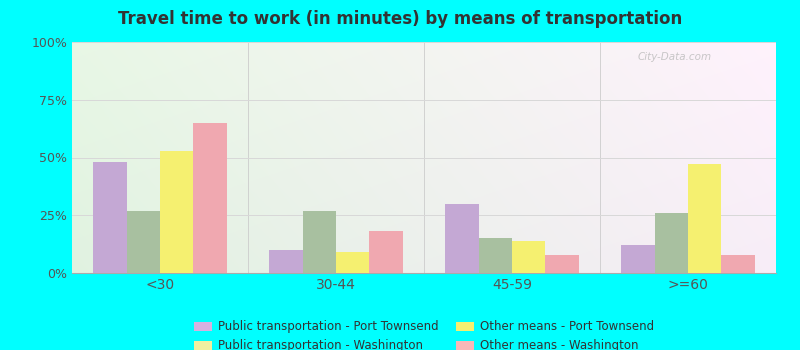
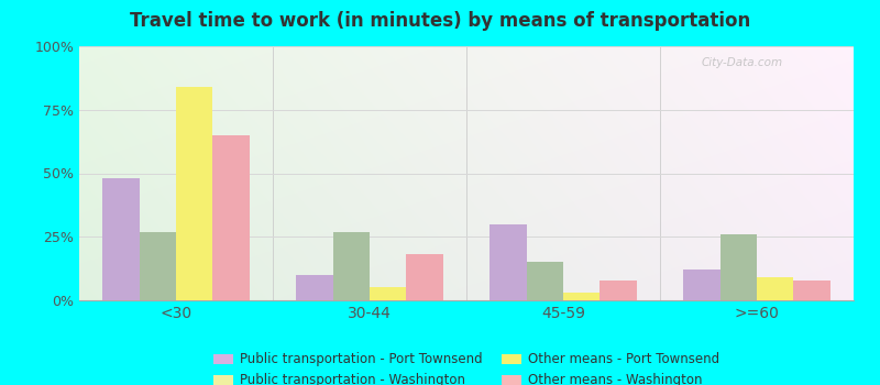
Other means - Port Townsend/<30: 53% -> 84%
Other means - Port Townsend/30-44: 9% -> 5%
Other means - Port Townsend/45-59: 14% -> 3%
Other means - Port Townsend/>=60: 47% -> 9%
